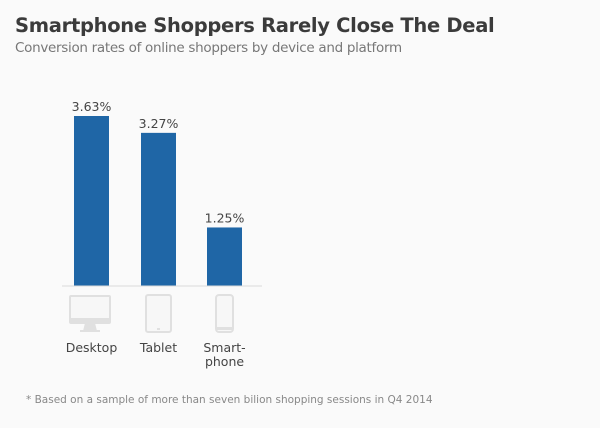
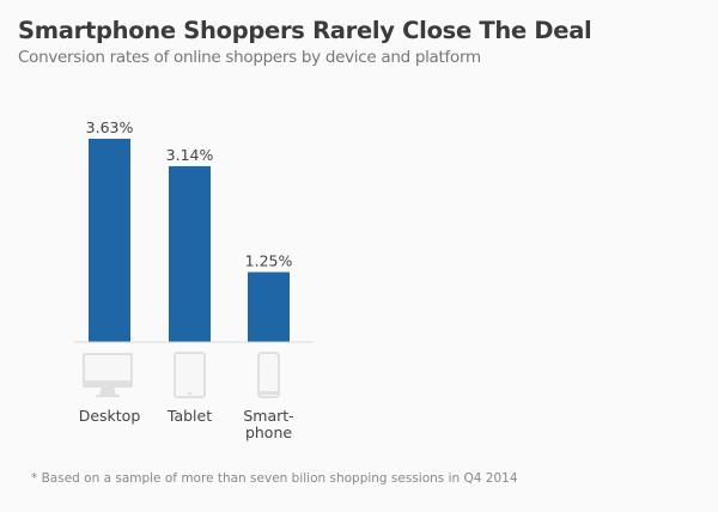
Tablet: 3.27% -> 3.14%
